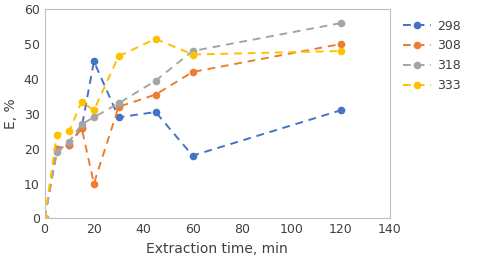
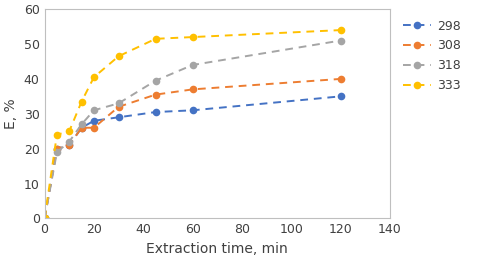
298/20: 45.0 -> 28.0
308/20: 10.0 -> 26.0
318/20: 29.0 -> 31.0
333/20: 31.0 -> 40.5
298/60: 18.0 -> 31.0
308/60: 42.0 -> 37.0
318/60: 48.0 -> 44.0
333/60: 47.0 -> 52.0
298/120: 31.0 -> 35.0
308/120: 50.0 -> 40.0
318/120: 56.0 -> 51.0
333/120: 48.0 -> 54.0
